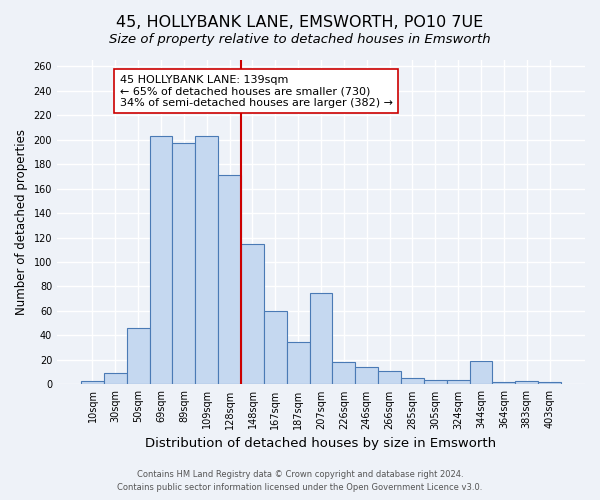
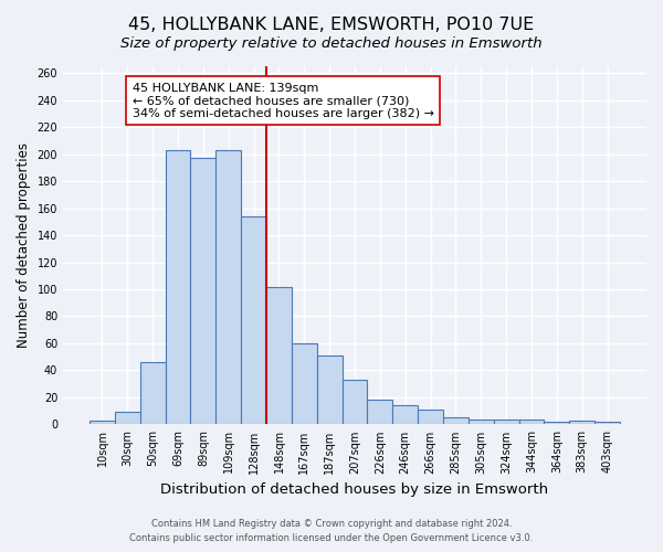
128sqm: 171 -> 154
148sqm: 115 -> 102
187sqm: 35 -> 51
207sqm: 75 -> 33
344sqm: 19 -> 4
